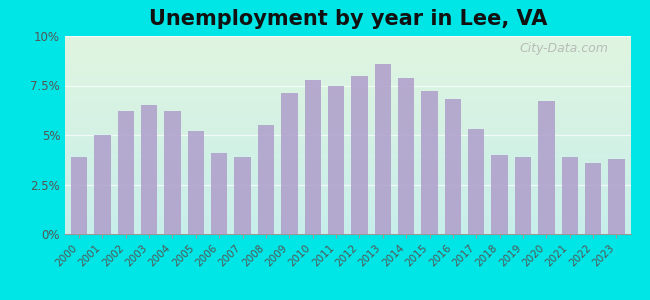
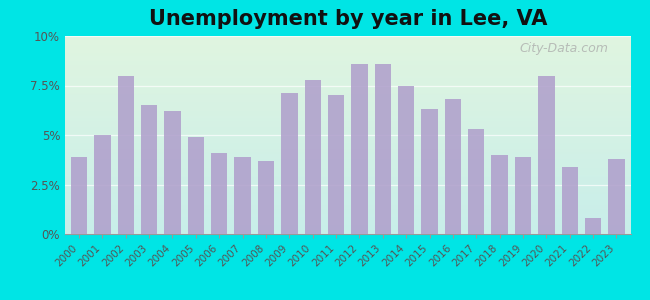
2002: 6.2% -> 8.0%
2005: 5.2% -> 4.9%
2008: 5.5% -> 3.7%
2011: 7.5% -> 7.0%
2012: 8.0% -> 8.6%
2014: 7.9% -> 7.5%
2015: 7.2% -> 6.3%
2020: 6.7% -> 8.0%
2021: 3.9% -> 3.4%
2022: 3.6% -> 0.8%
